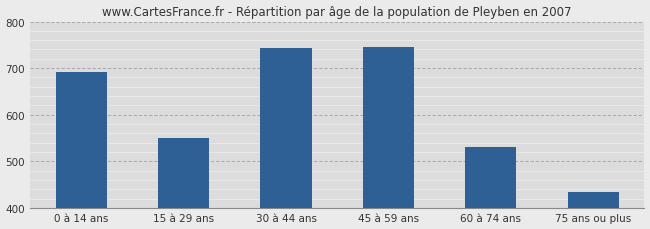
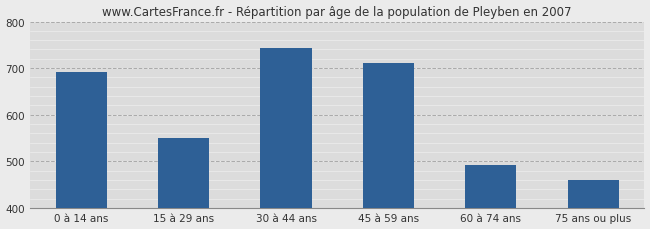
45 à 59 ans: 745 -> 712
60 à 74 ans: 530 -> 492
75 ans ou plus: 435 -> 460
